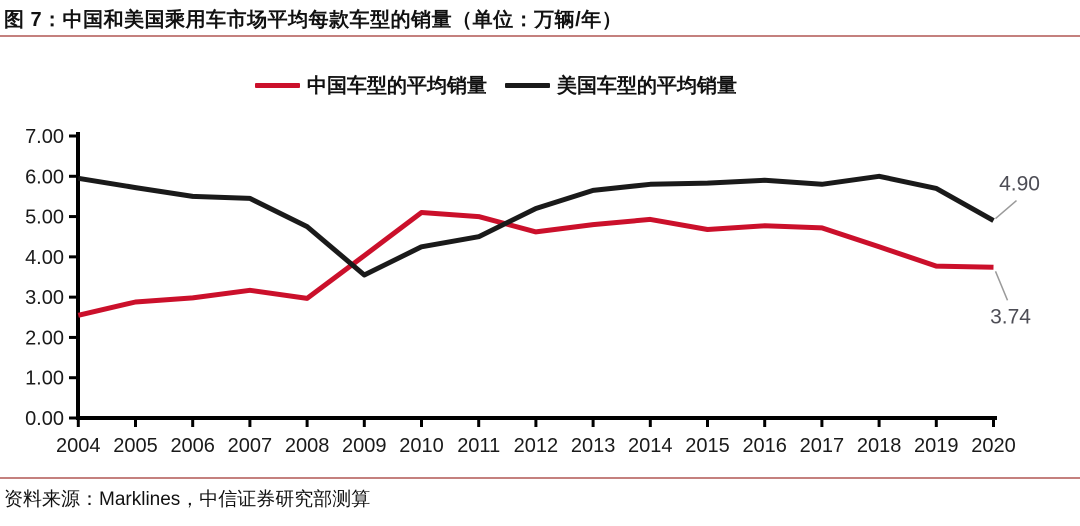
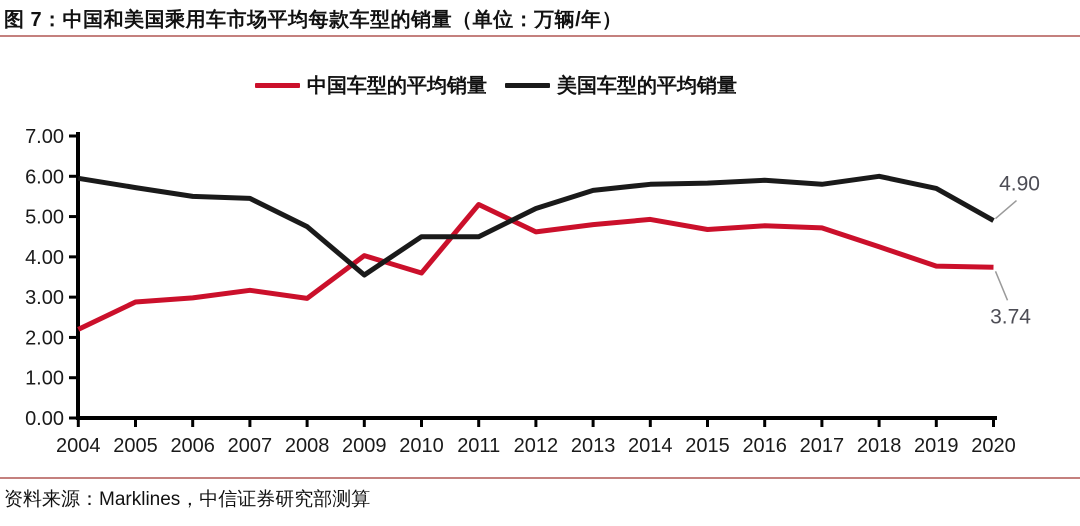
中国车型的平均销量/2004: 2.5 -> 2.2
中国车型的平均销量/2010: 5.1 -> 3.6
美国车型的平均销量/2010: 4.2 -> 4.5
中国车型的平均销量/2011: 5.0 -> 5.3
